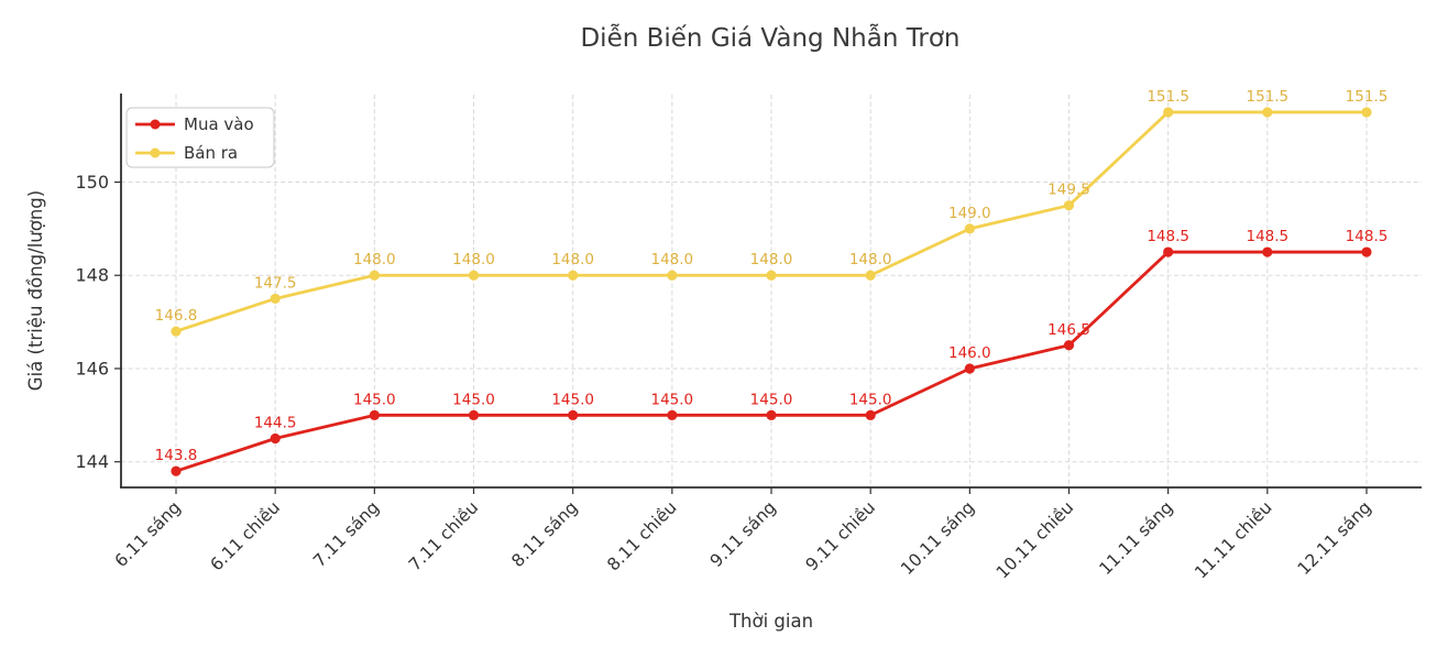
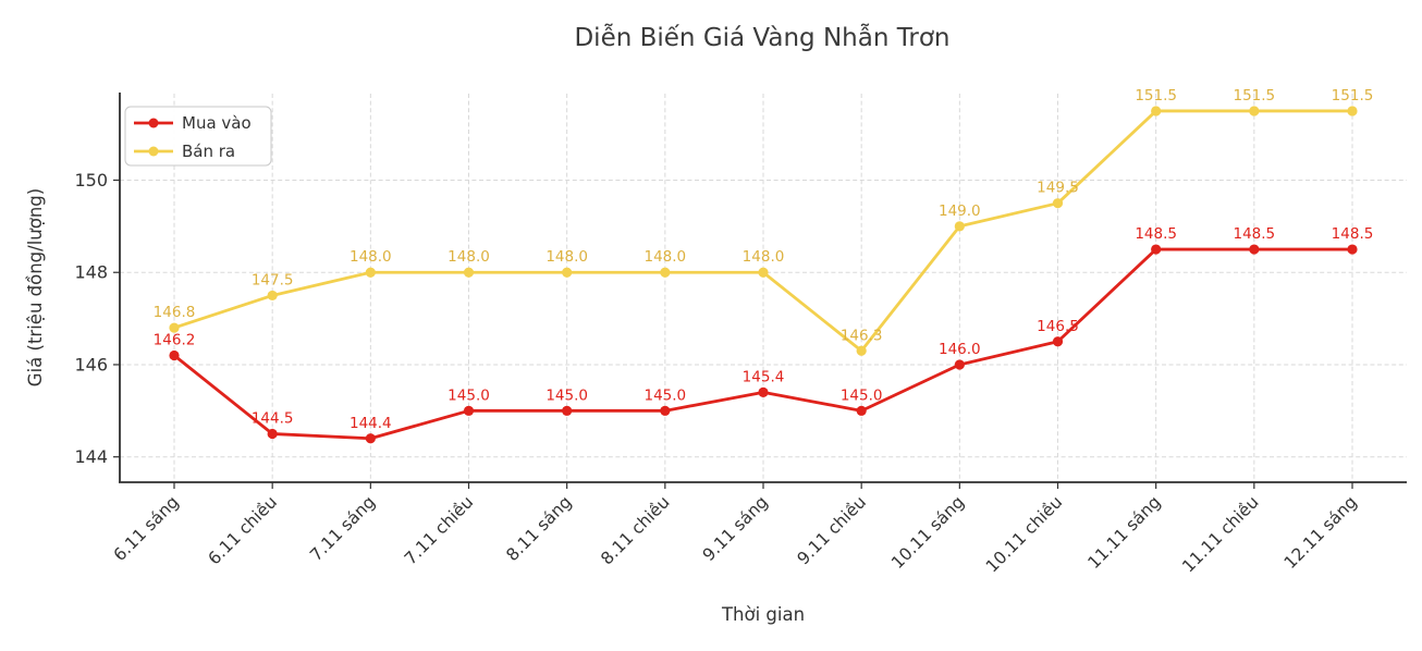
Mua vào/6.11 sáng: 143.8 -> 146.2
Mua vào/7.11 sáng: 145.0 -> 144.4
Mua vào/9.11 sáng: 145.0 -> 145.4
Bán ra/9.11 chiều: 148.0 -> 146.3
